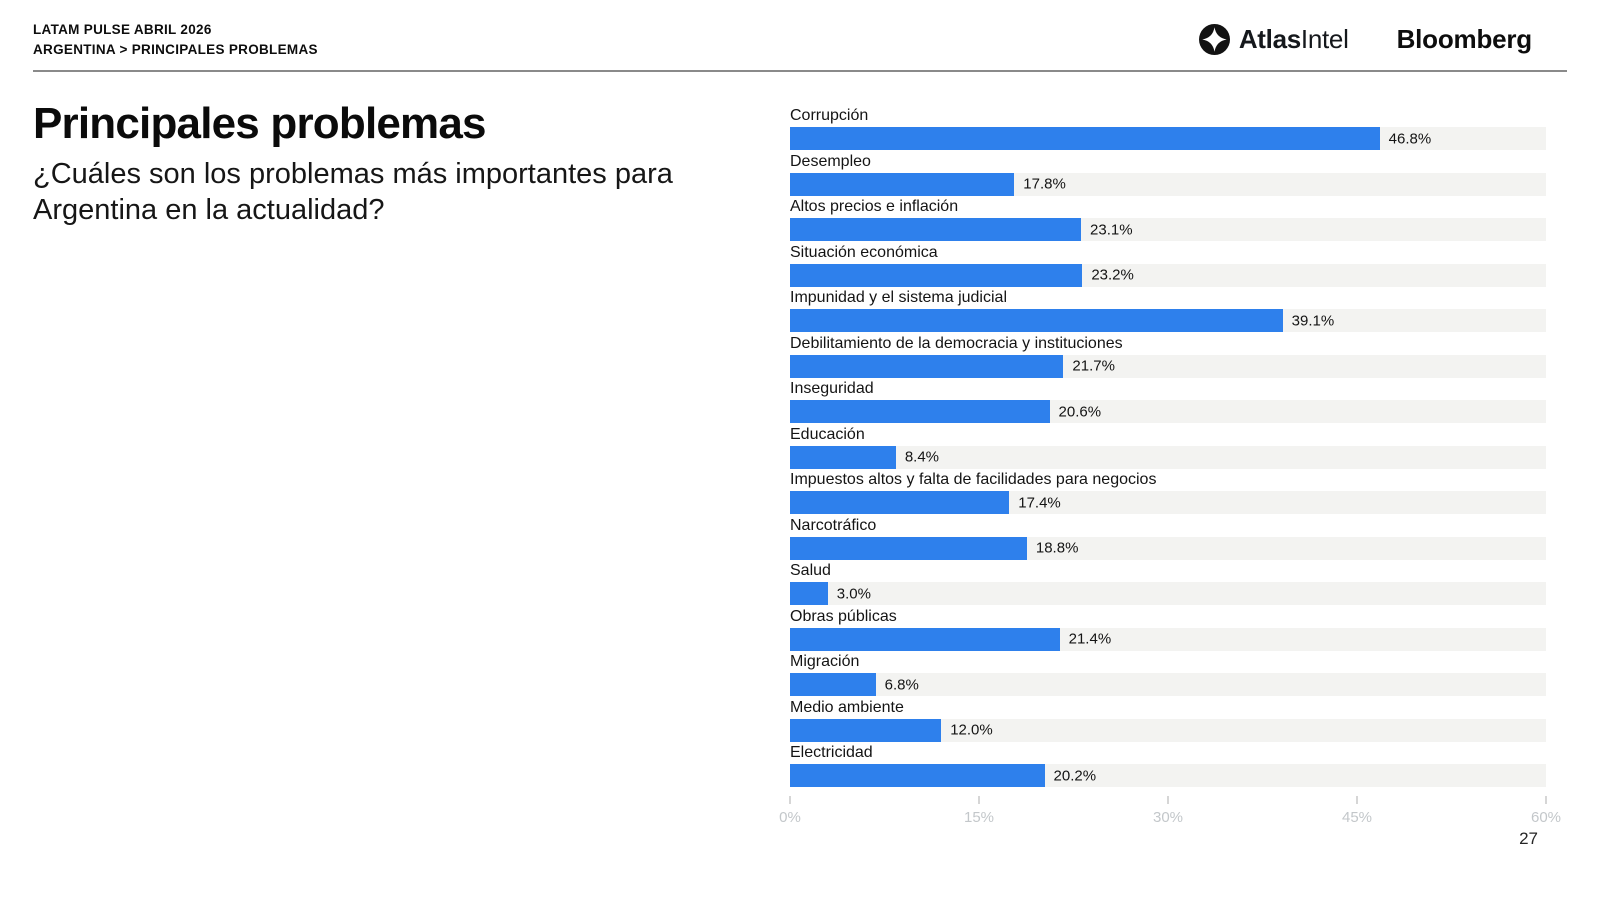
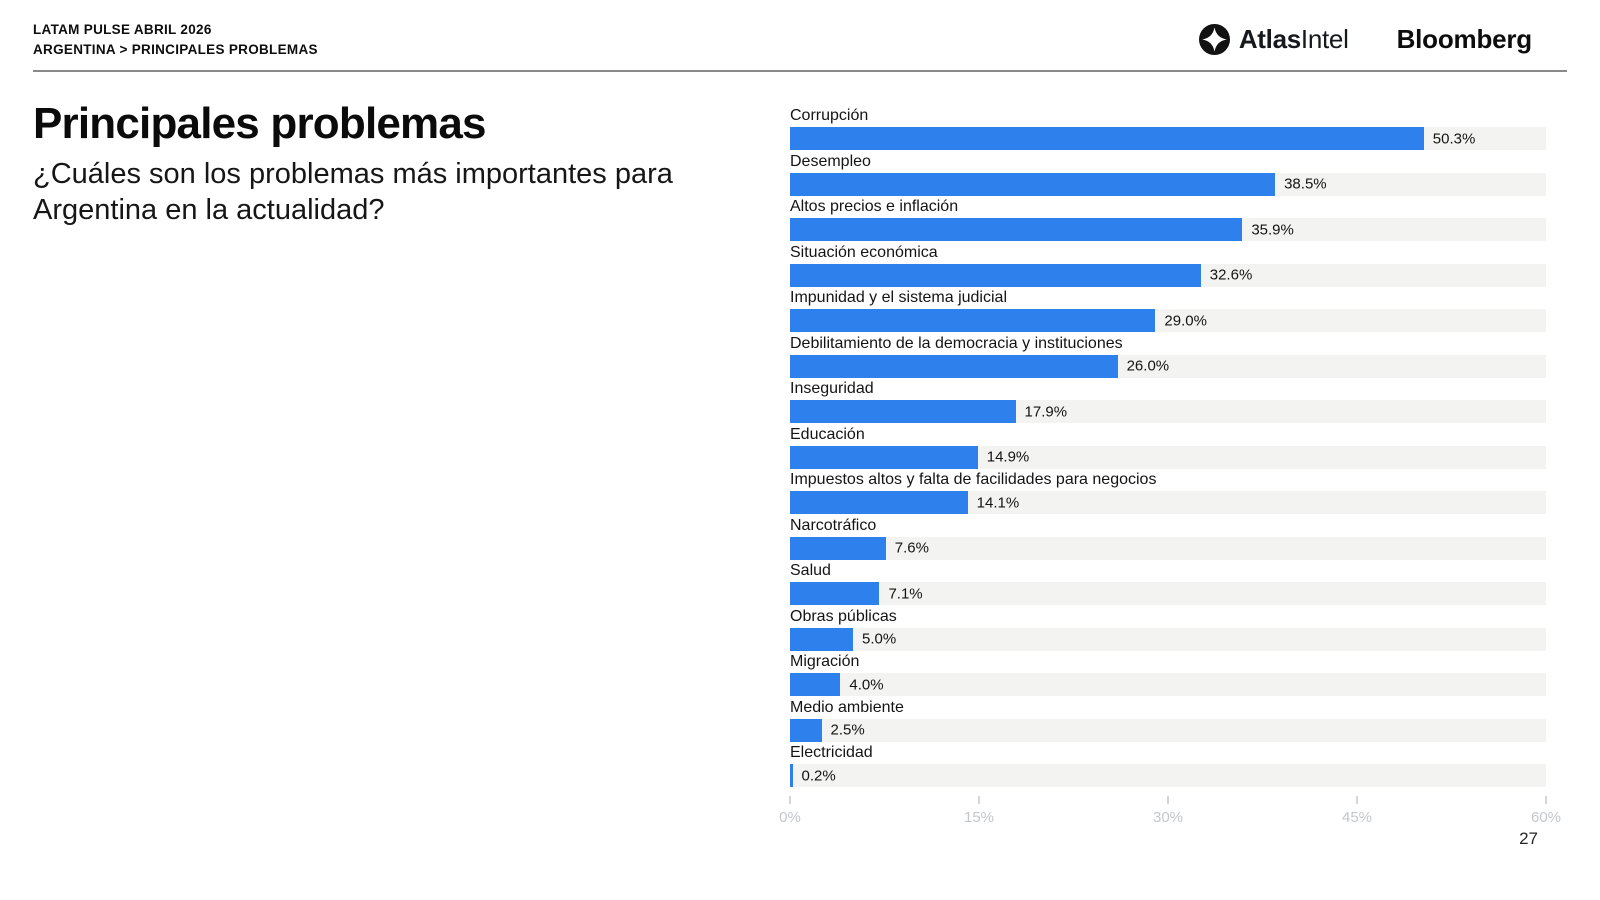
Corrupción: 46.8% -> 50.3%
Desempleo: 17.8% -> 38.5%
Altos precios e inflación: 23.1% -> 35.9%
Situación económica: 23.2% -> 32.6%
Impunidad y el sistema judicial: 39.1% -> 29.0%
Debilitamiento de la democracia y instituciones: 21.7% -> 26.0%
Inseguridad: 20.6% -> 17.9%
Educación: 8.4% -> 14.9%
Impuestos altos y falta de facilidades para negocios: 17.4% -> 14.1%
Narcotráfico: 18.8% -> 7.6%
Salud: 3.0% -> 7.1%
Obras públicas: 21.4% -> 5.0%
Migración: 6.8% -> 4.0%
Medio ambiente: 12.0% -> 2.5%
Electricidad: 20.2% -> 0.2%
